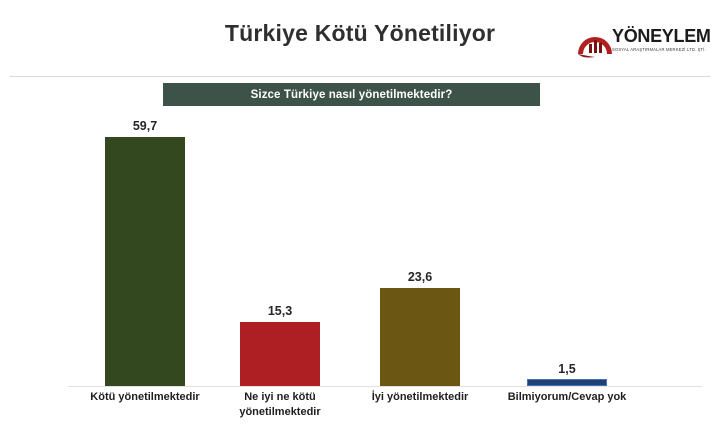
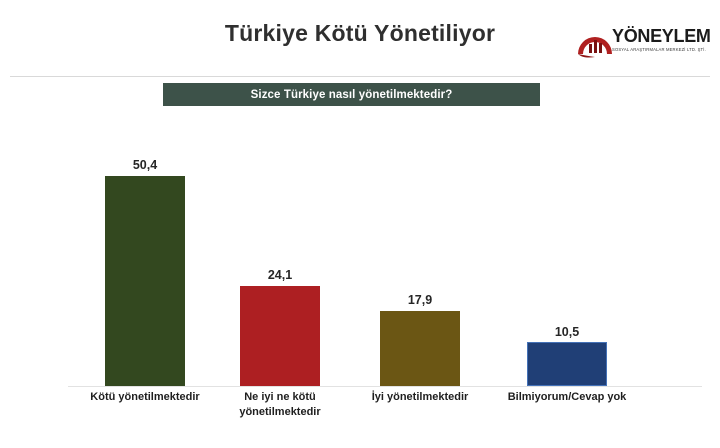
Kötü yönetilmektedir: 59,7 -> 50,4
Ne iyi ne kötü yönetilmektedir: 15,3 -> 24,1
İyi yönetilmektedir: 23,6 -> 17,9
Bilmiyorum/Cevap yok: 1,5 -> 10,5
